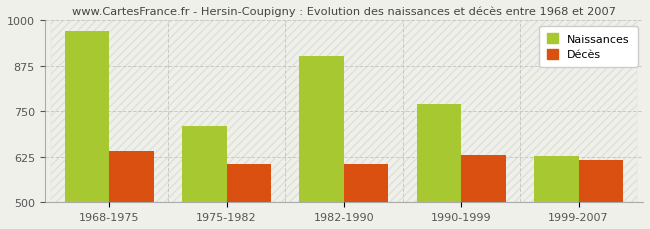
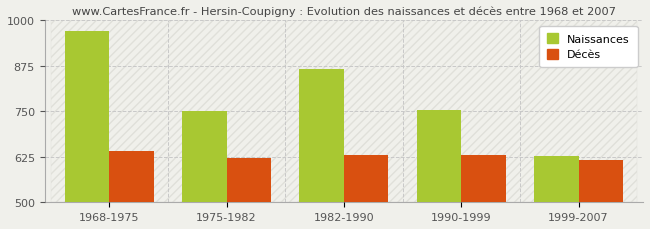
Naissances/1975-1982: 710 -> 750
Décès/1975-1982: 605 -> 622
Naissances/1982-1990: 900 -> 865
Décès/1982-1990: 605 -> 630
Naissances/1990-1999: 770 -> 752
